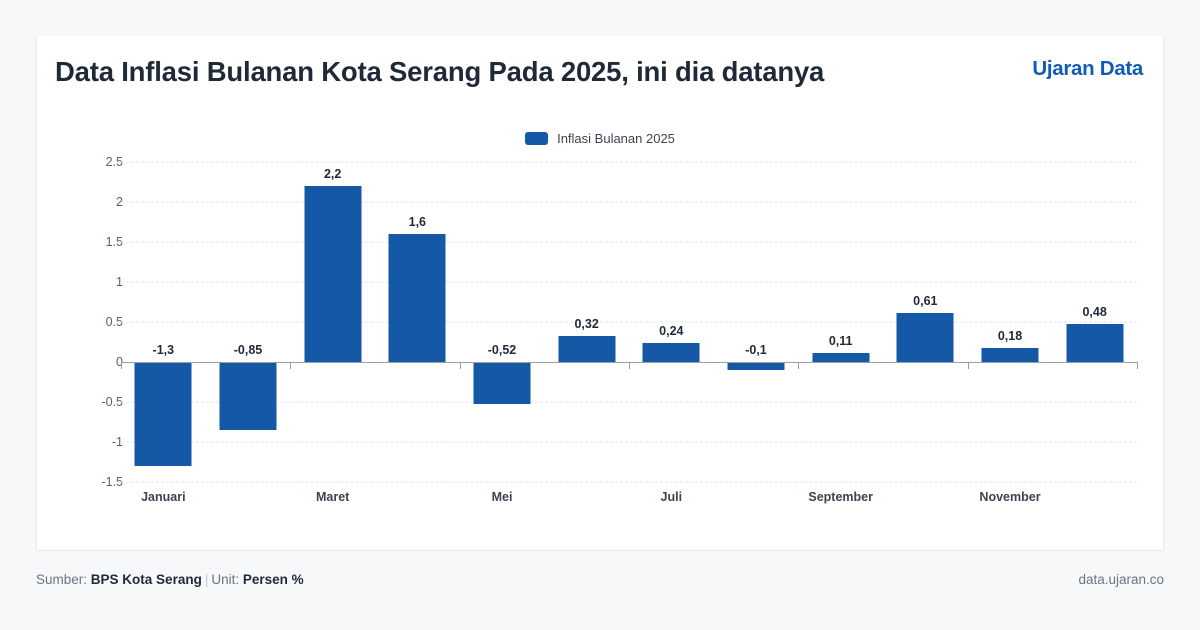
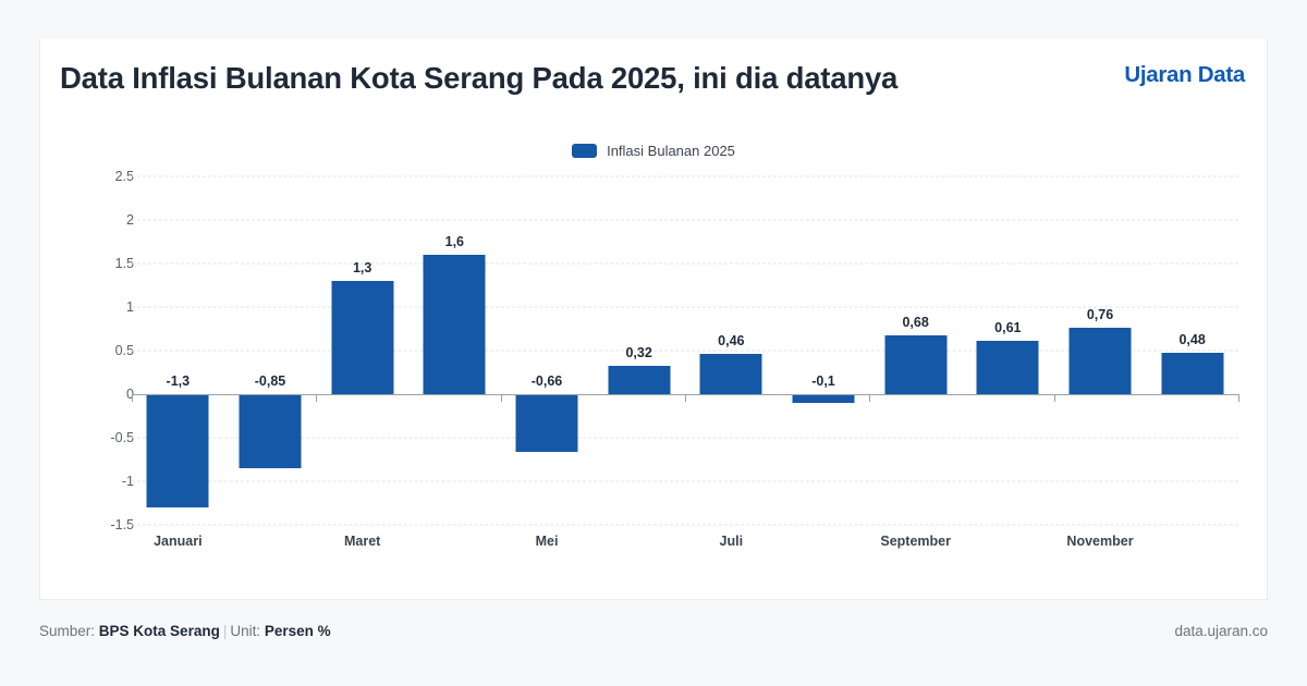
Maret: 2,2 -> 1,3
Mei: -0,52 -> -0,66
Juli: 0,24 -> 0,46
September: 0,11 -> 0,68
November: 0,18 -> 0,76
